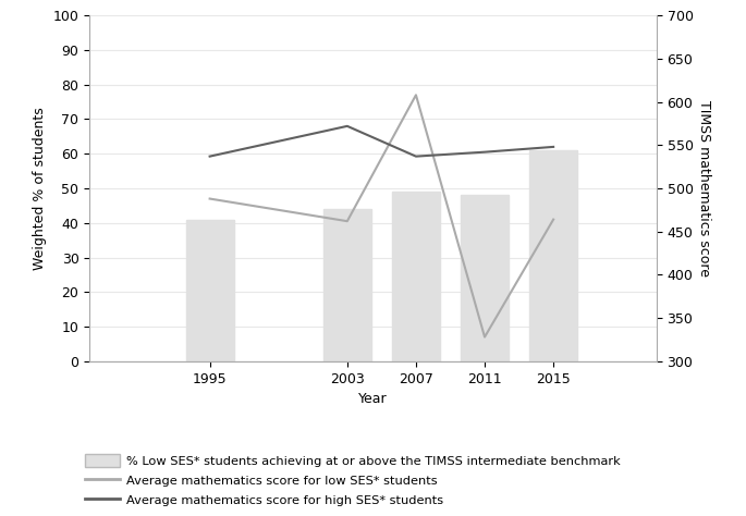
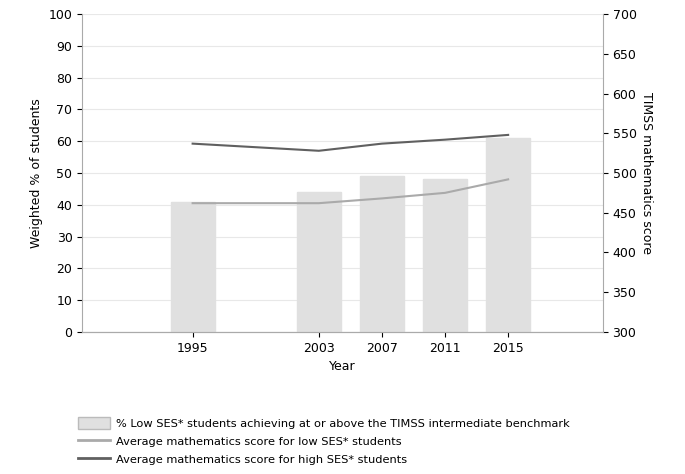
Average mathematics score for low SES* students/1995: 488 -> 462
Average mathematics score for high SES* students/2003: 572 -> 528
Average mathematics score for low SES* students/2007: 608 -> 468
Average mathematics score for low SES* students/2011: 328 -> 475
Average mathematics score for low SES* students/2015: 464 -> 492
